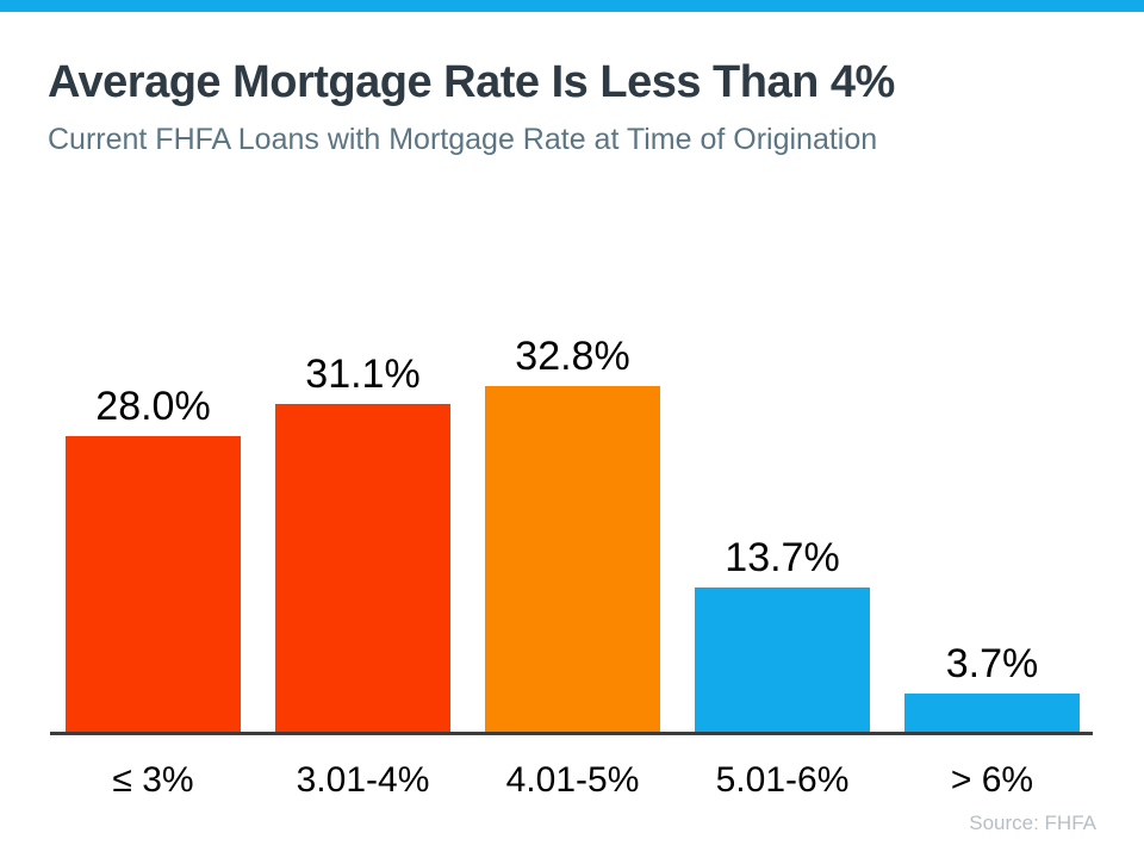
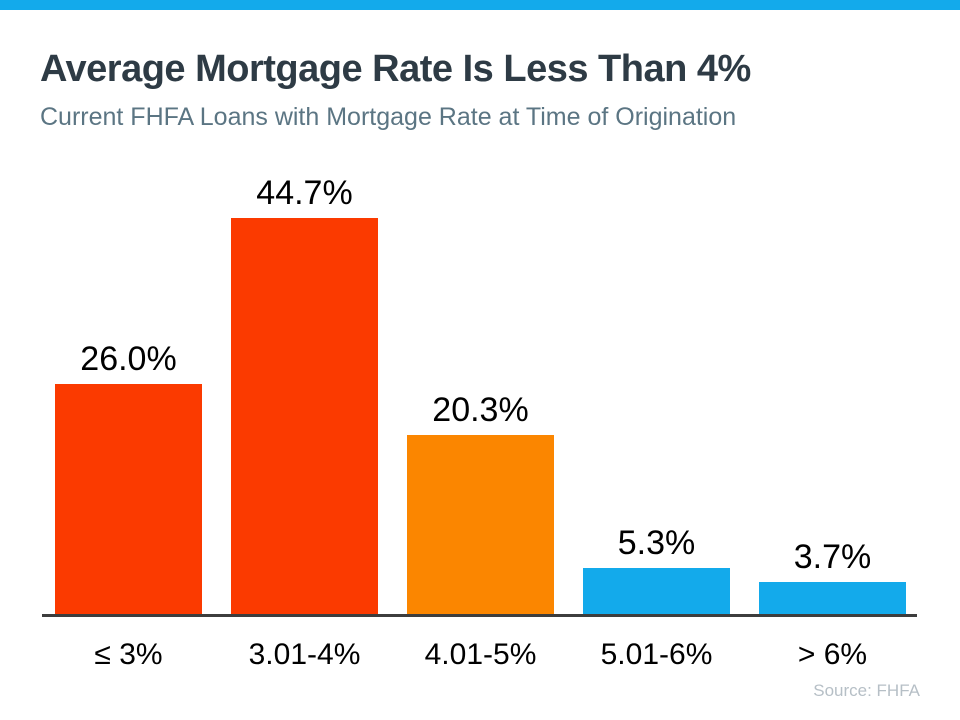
≤ 3%: 28.0% -> 26.0%
3.01-4%: 31.1% -> 44.7%
4.01-5%: 32.8% -> 20.3%
5.01-6%: 13.7% -> 5.3%
